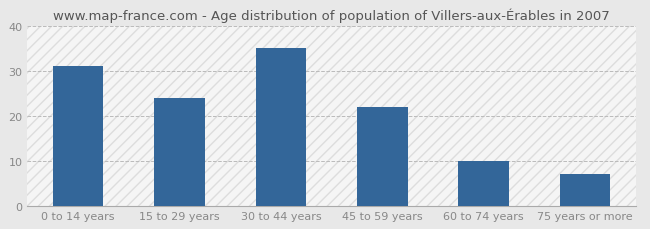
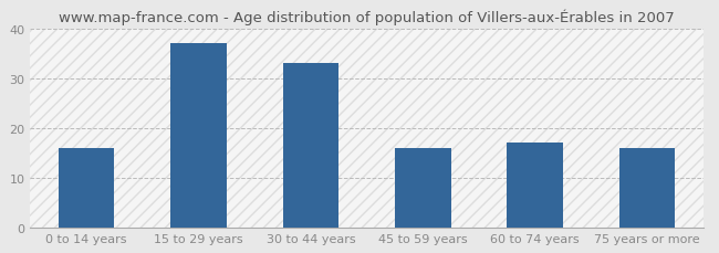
0 to 14 years: 31 -> 16
15 to 29 years: 24 -> 37
30 to 44 years: 35 -> 33
45 to 59 years: 22 -> 16
60 to 74 years: 10 -> 17
75 years or more: 7 -> 16
